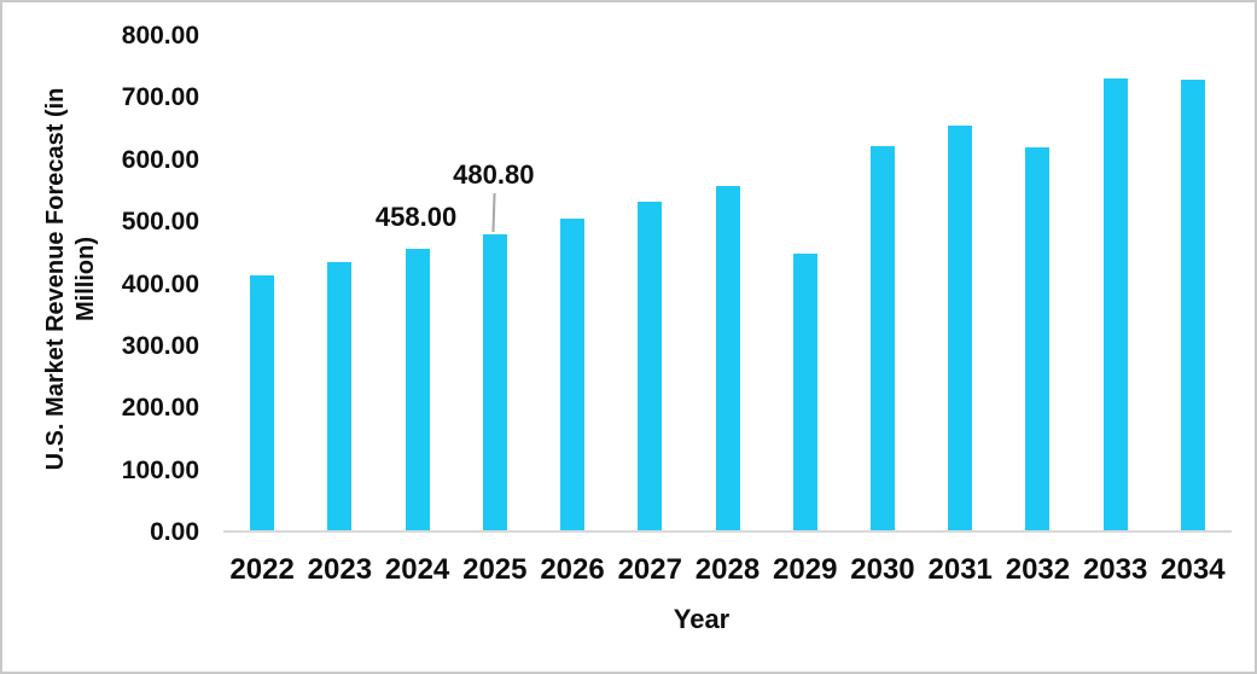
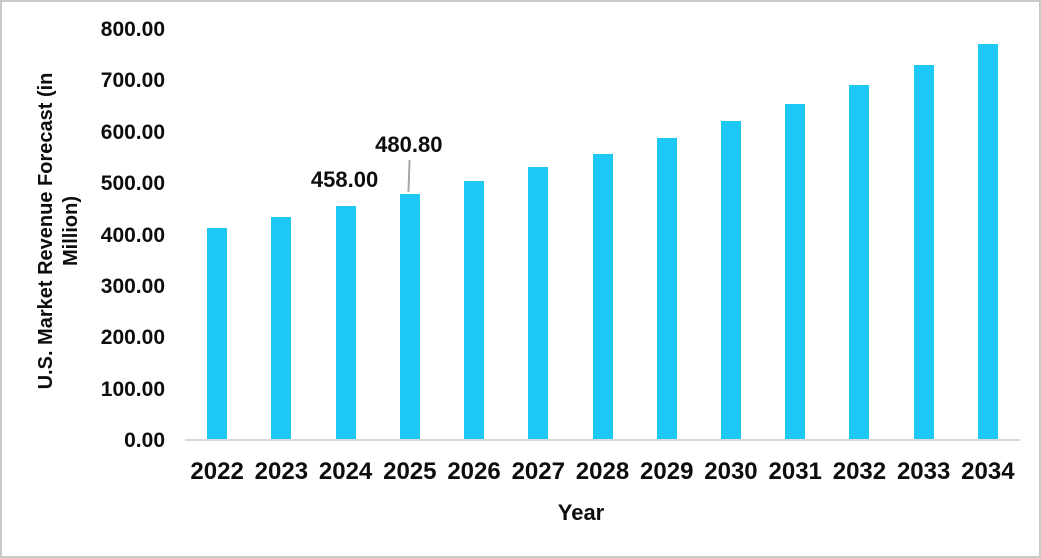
2029: 450 -> 590
2032: 620 -> 690
2034: 730 -> 770
